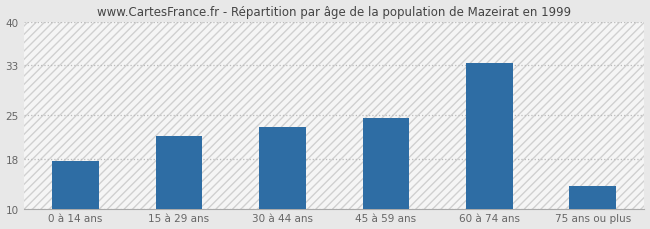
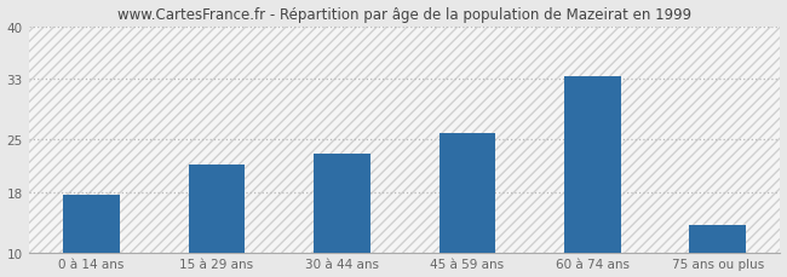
45 à 59 ans: 24.6 -> 25.8
